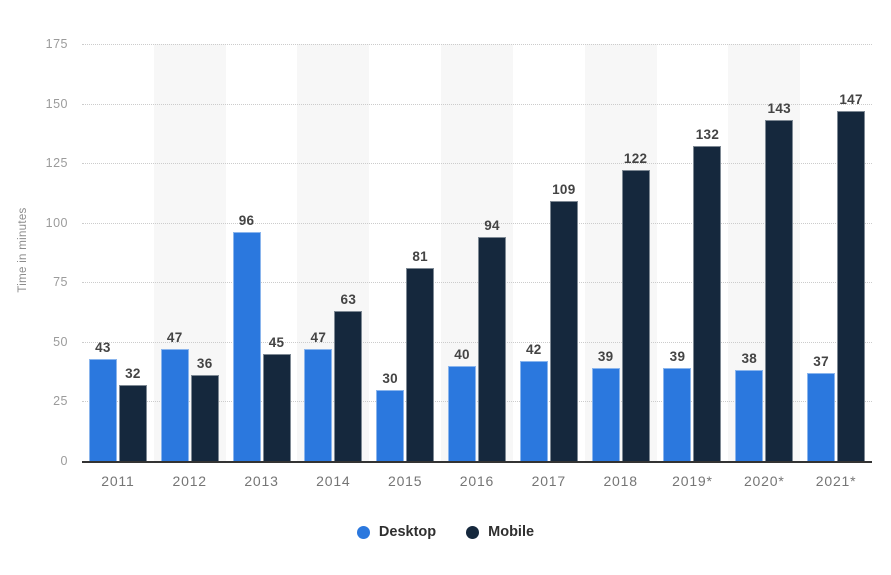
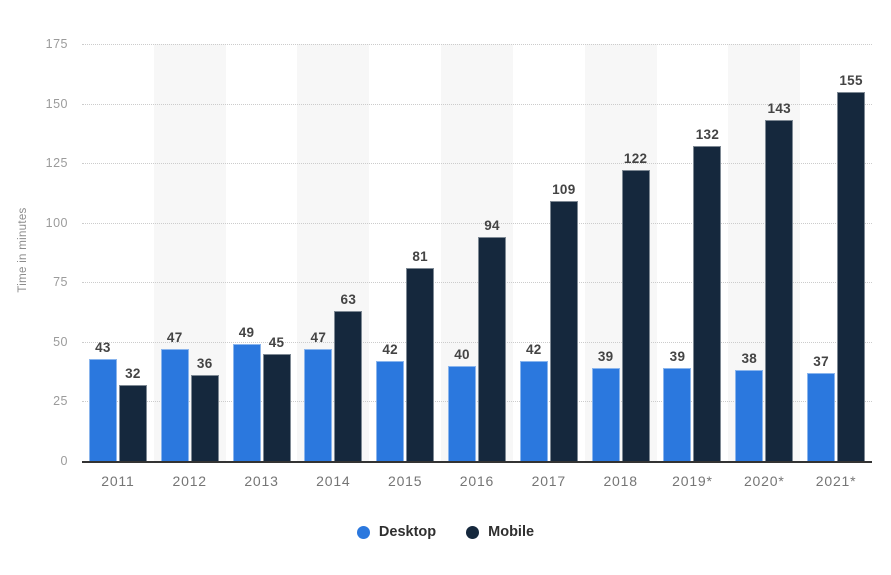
Desktop/2013: 96 -> 49
Desktop/2015: 30 -> 42
Mobile/2021*: 147 -> 155
